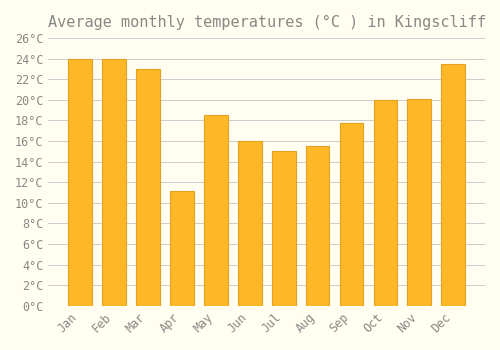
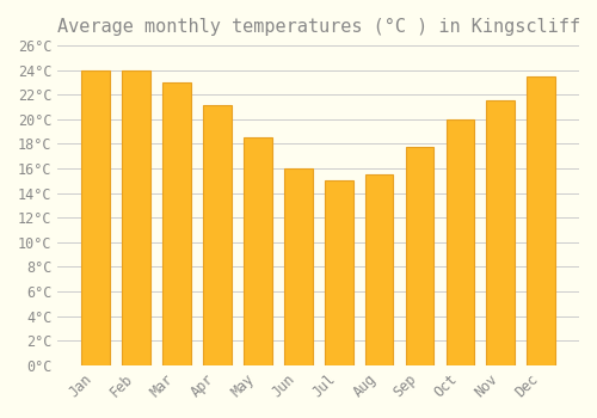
Apr: 11.2°C -> 21.2°C
Nov: 20.1°C -> 21.5°C
